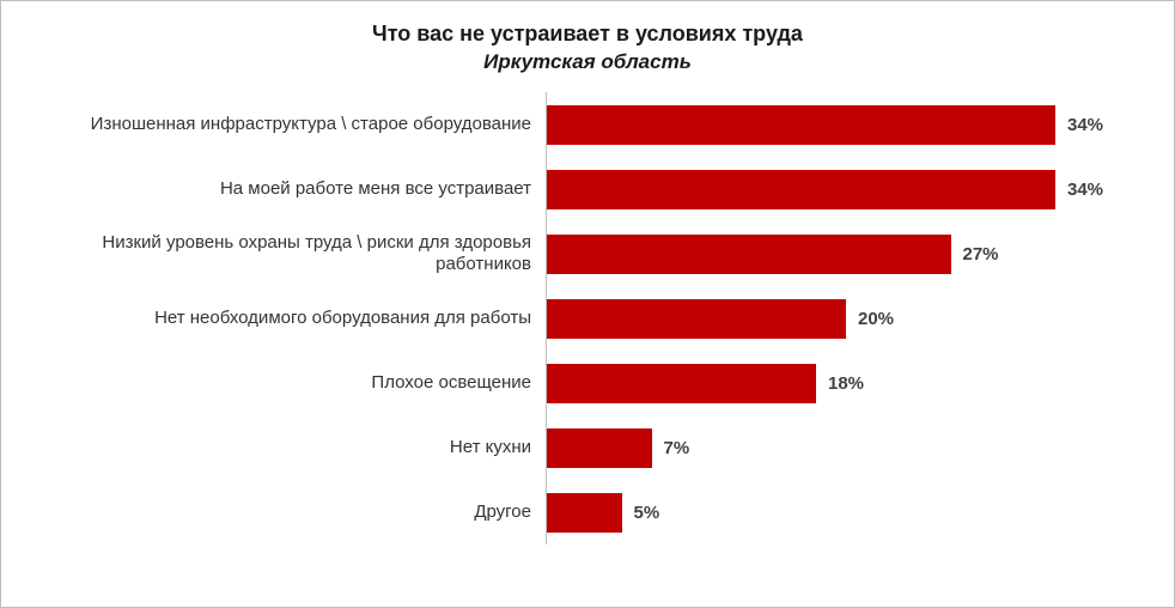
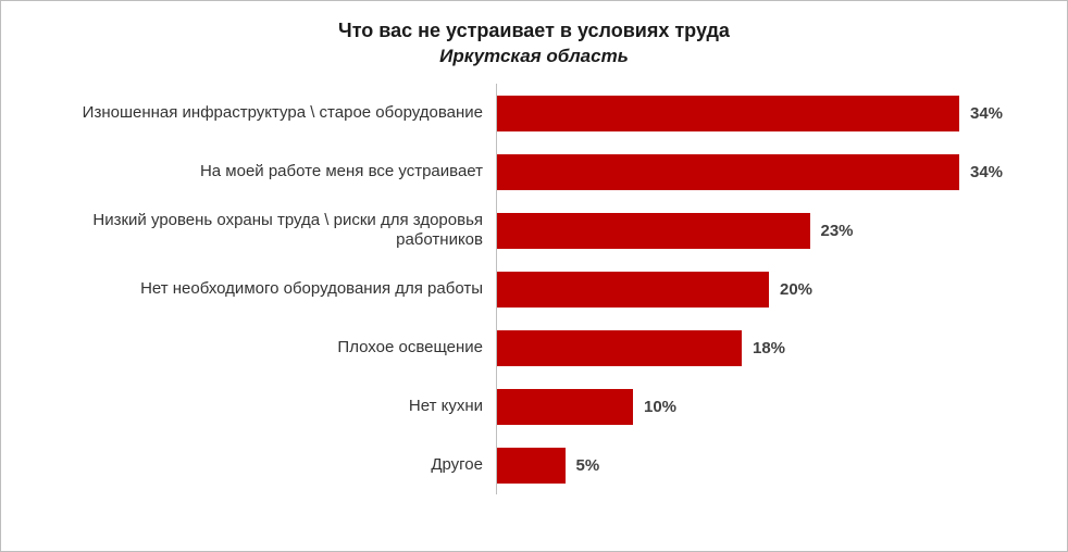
Низкий уровень охраны труда \ риски для здоровья работников: 27% -> 23%
Нет кухни: 7% -> 10%
